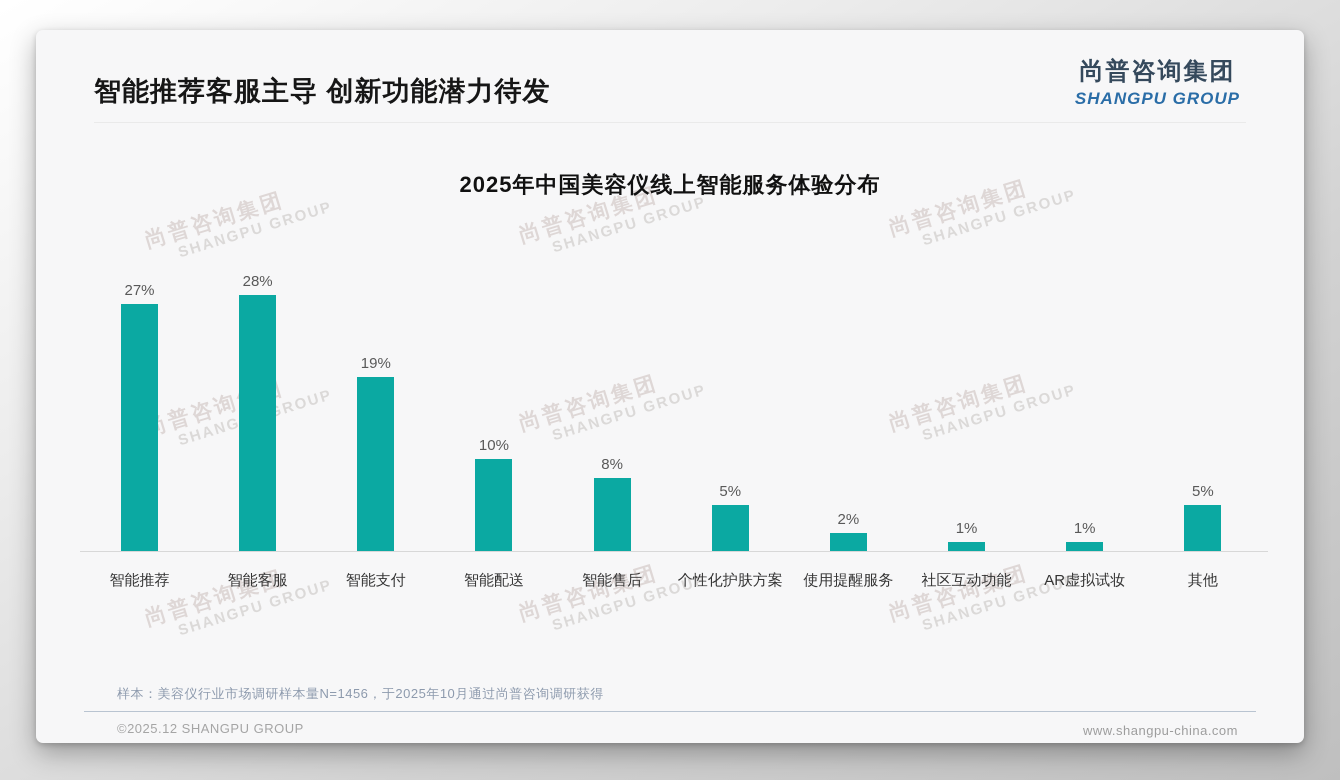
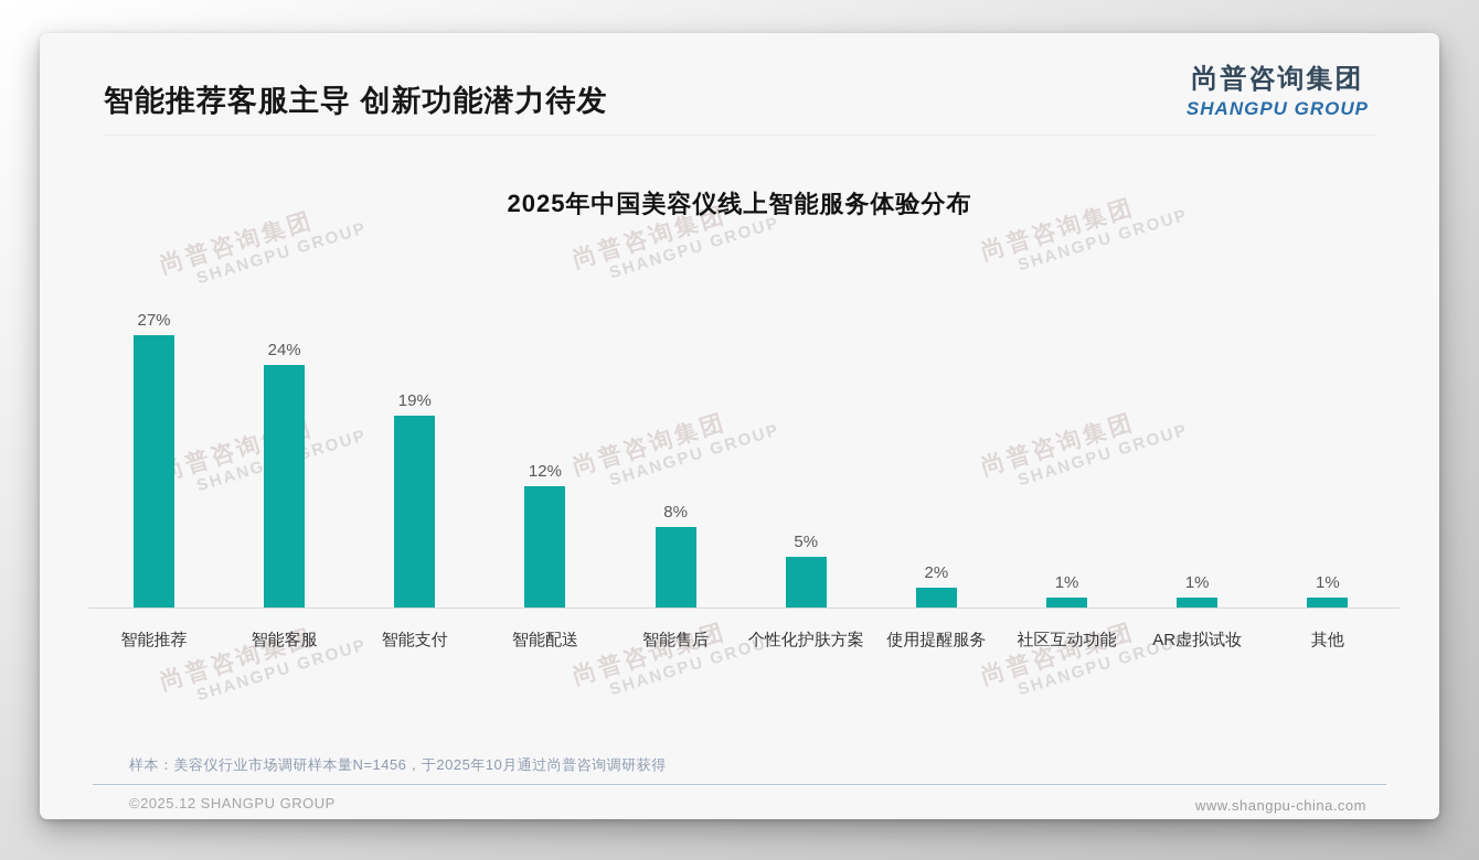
智能客服: 28% -> 24%
智能配送: 10% -> 12%
其他: 5% -> 1%
